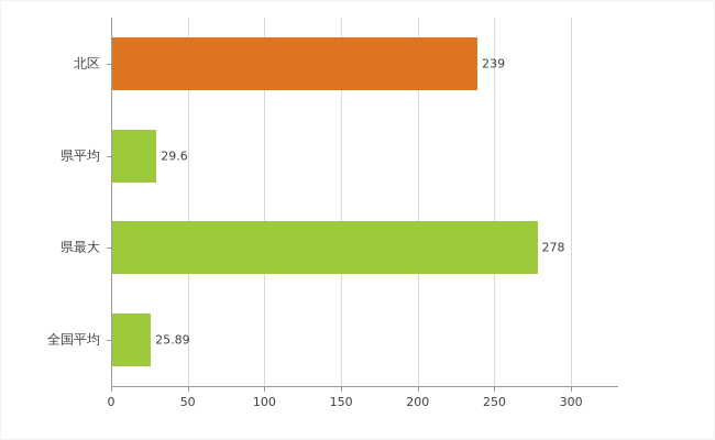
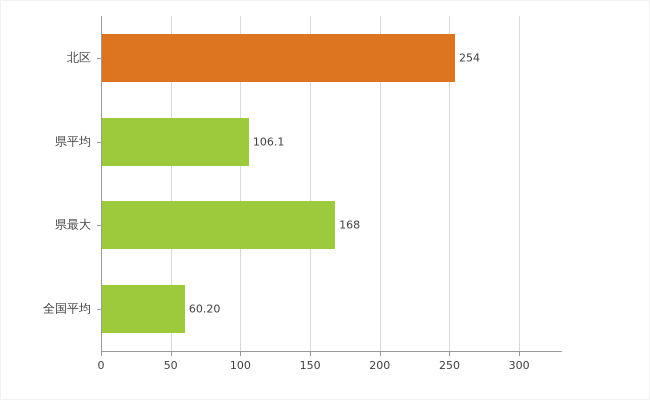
北区: 239 -> 254
県平均: 29.6 -> 106.1
県最大: 278 -> 168
全国平均: 25.89 -> 60.20
